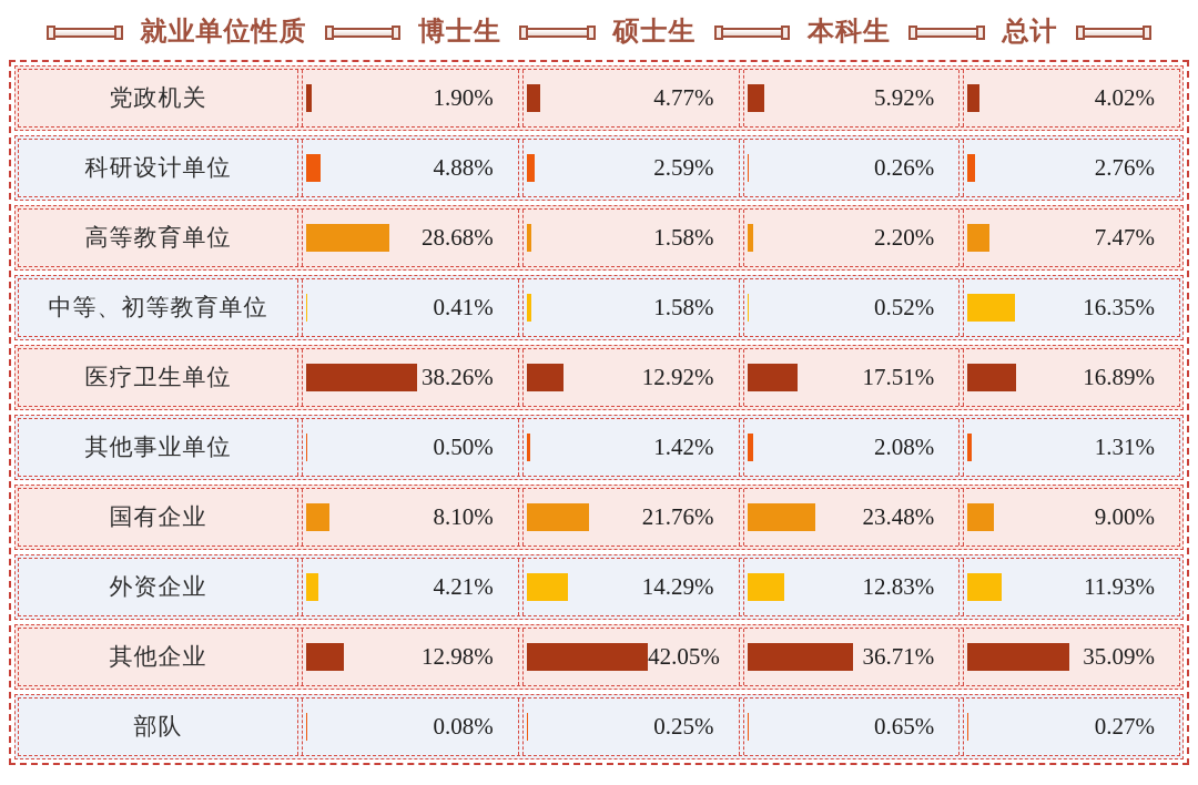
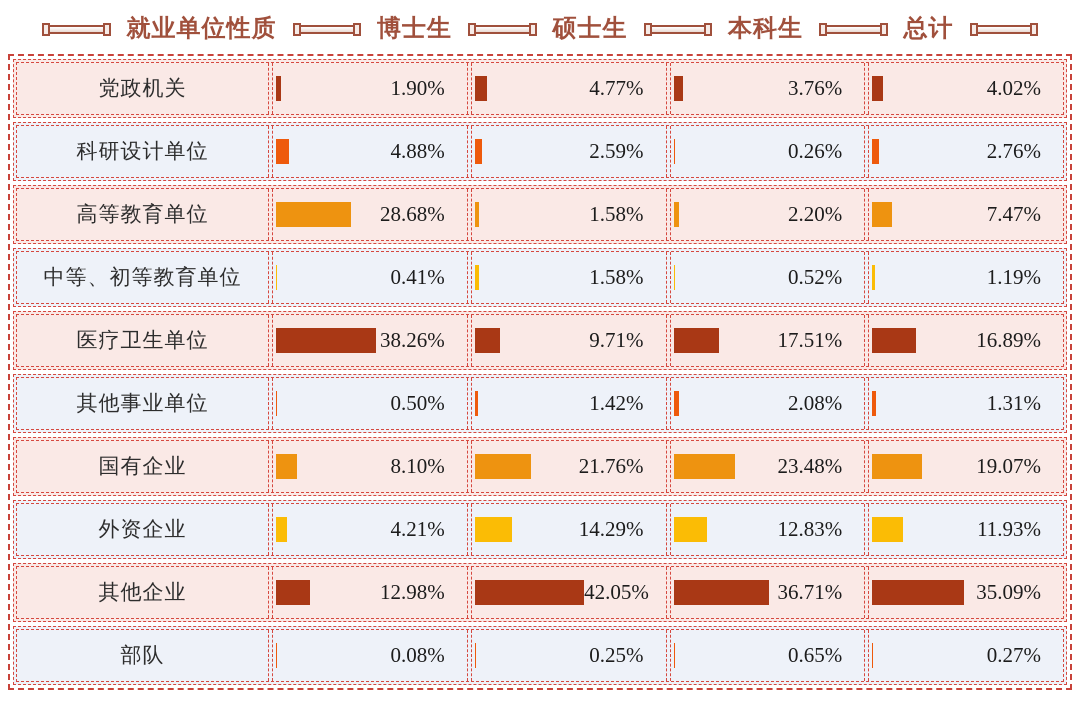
本科生/党政机关: 5.92% -> 3.76%
总计/中等、初等教育单位: 16.35% -> 1.19%
硕士生/医疗卫生单位: 12.92% -> 9.71%
总计/国有企业: 9.00% -> 19.07%
